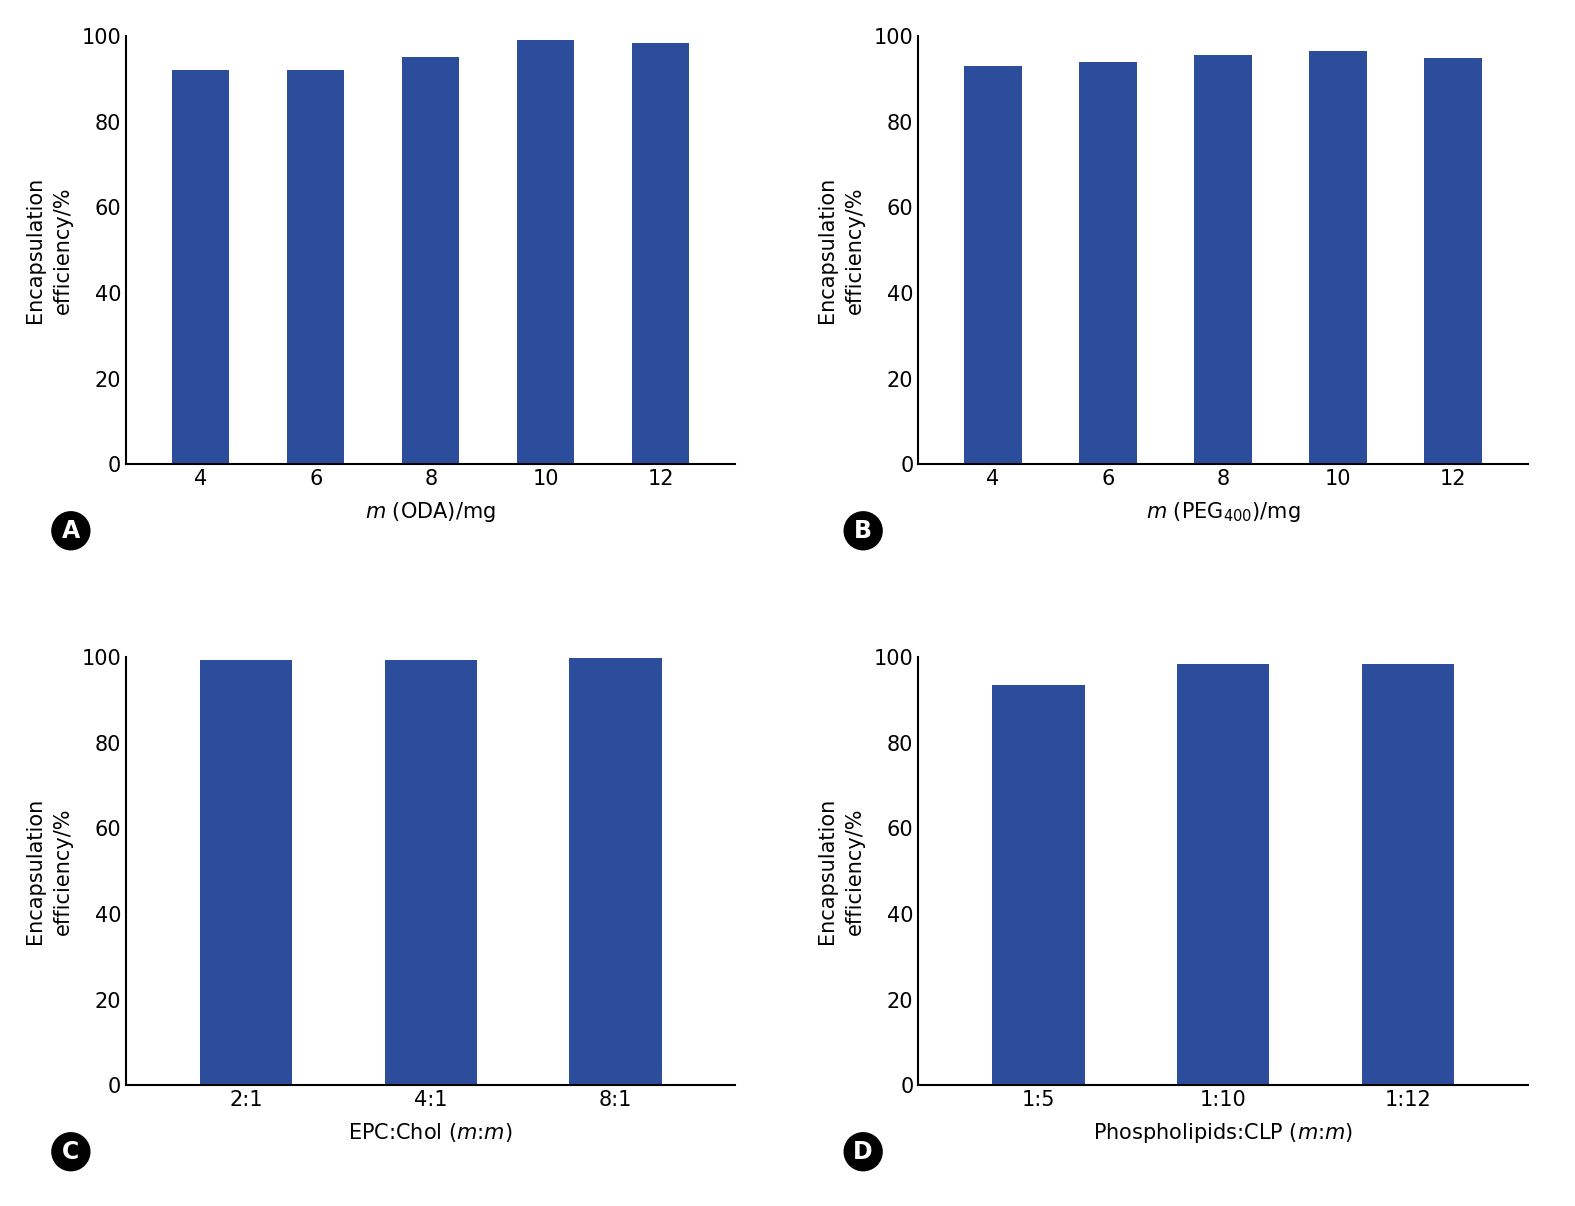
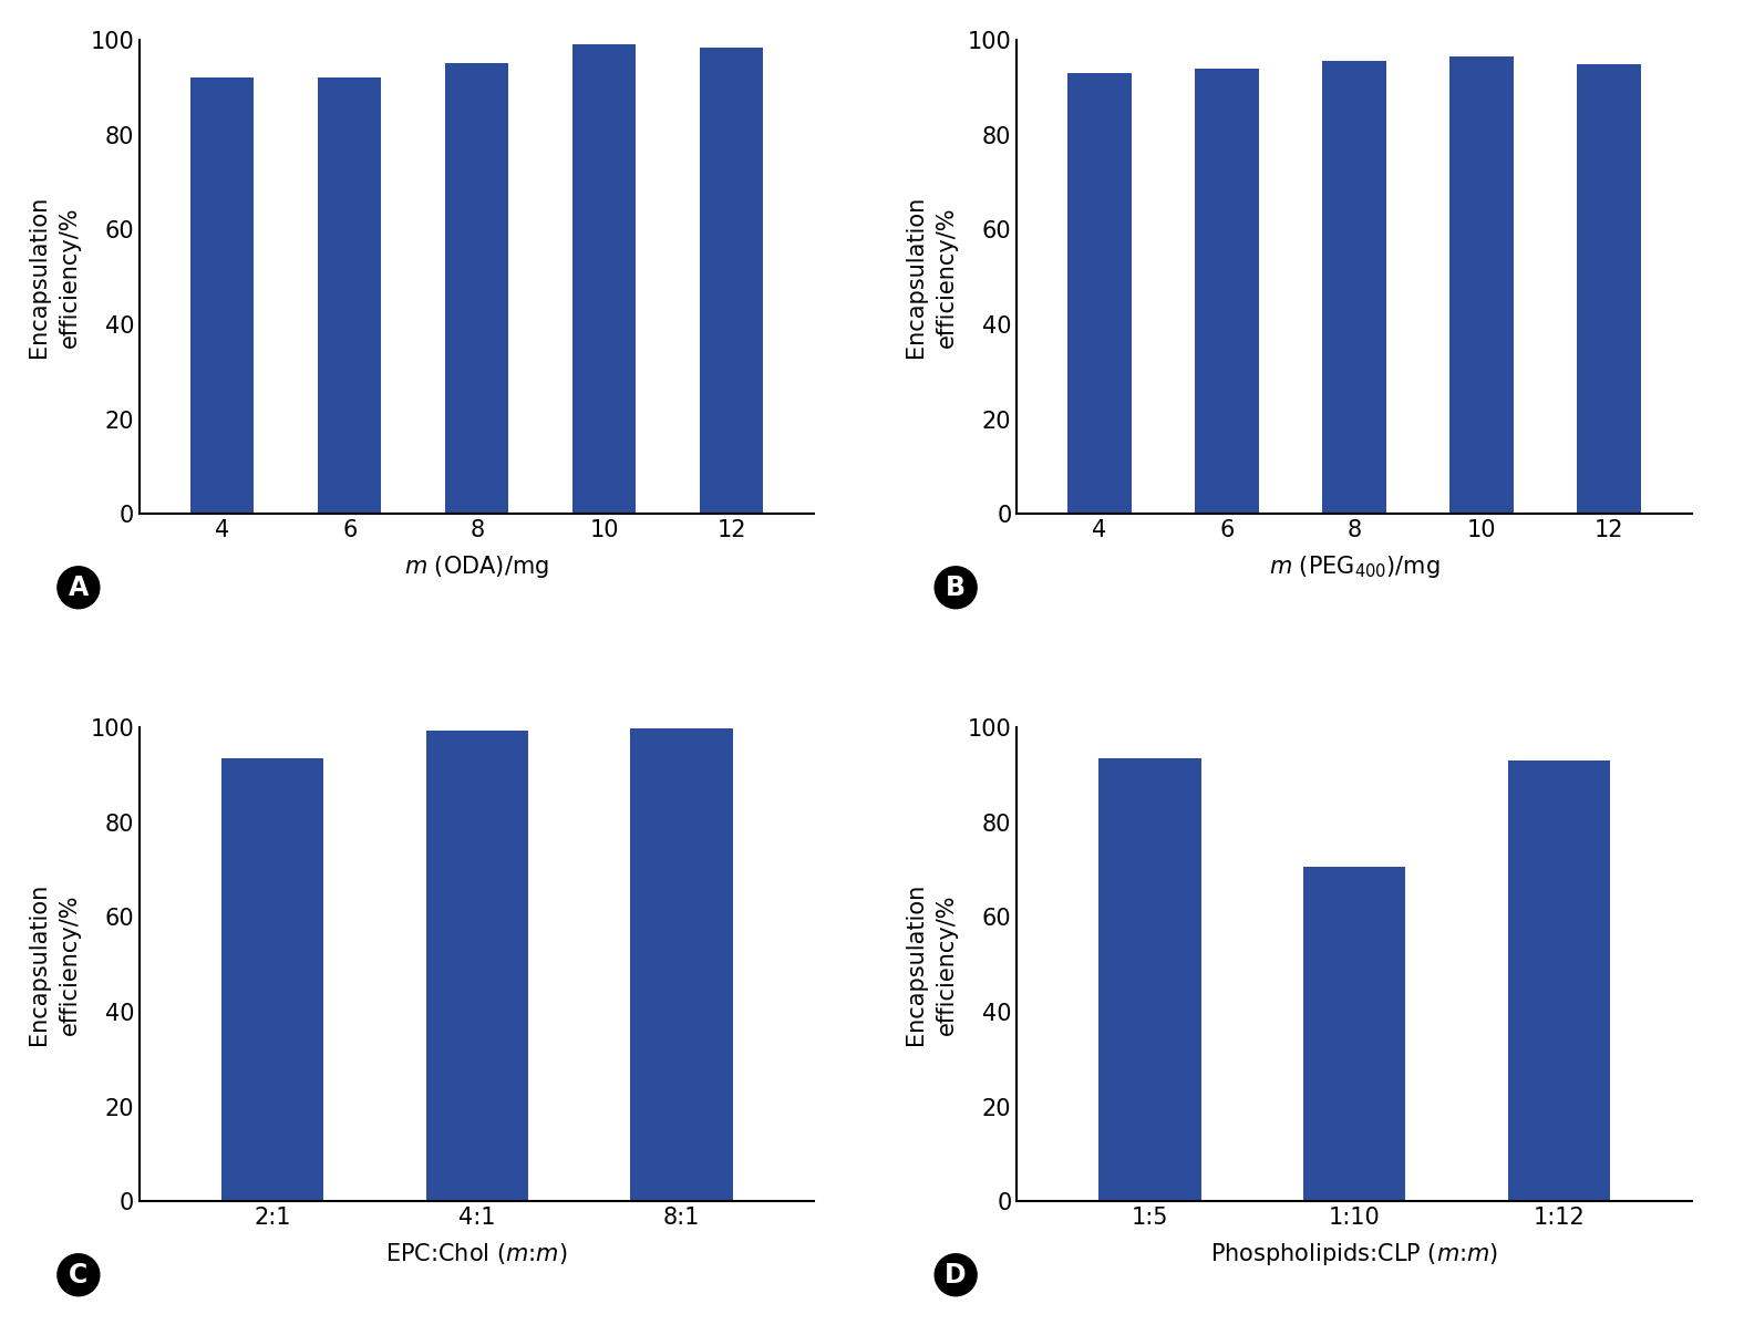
2:1: 99.3 -> 93.5
1:10: 98.5 -> 70.5
1:12: 98.5 -> 93.0
